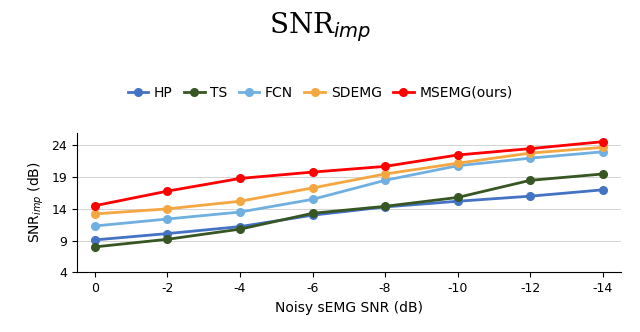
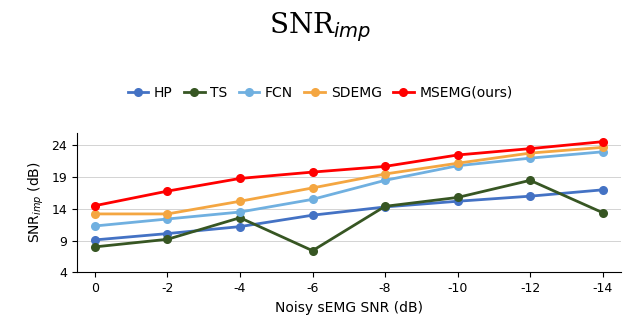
SDEMG/-2: 14.0 -> 13.2
TS/-4: 10.8 -> 12.6
TS/-6: 13.3 -> 7.4
TS/-14: 19.5 -> 13.4
